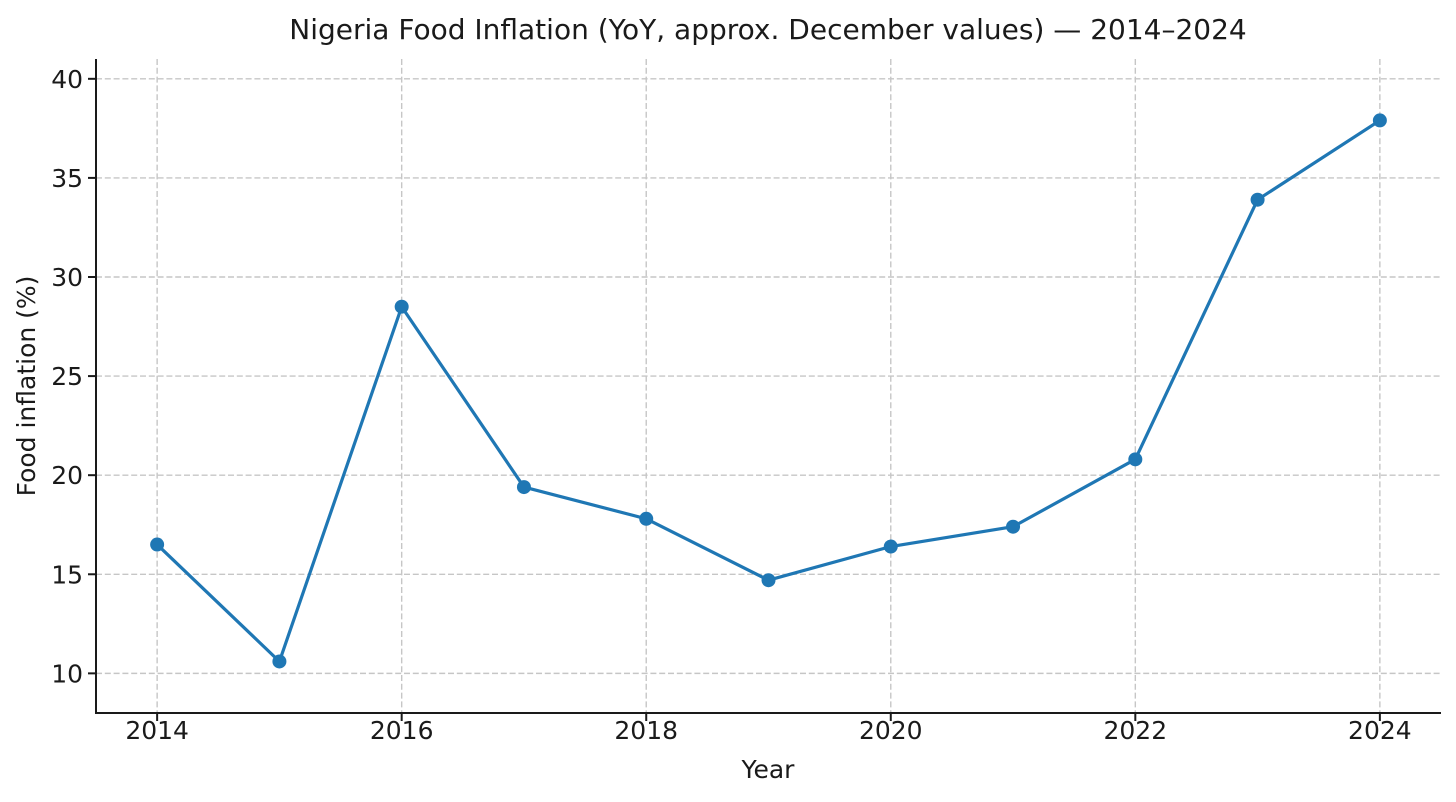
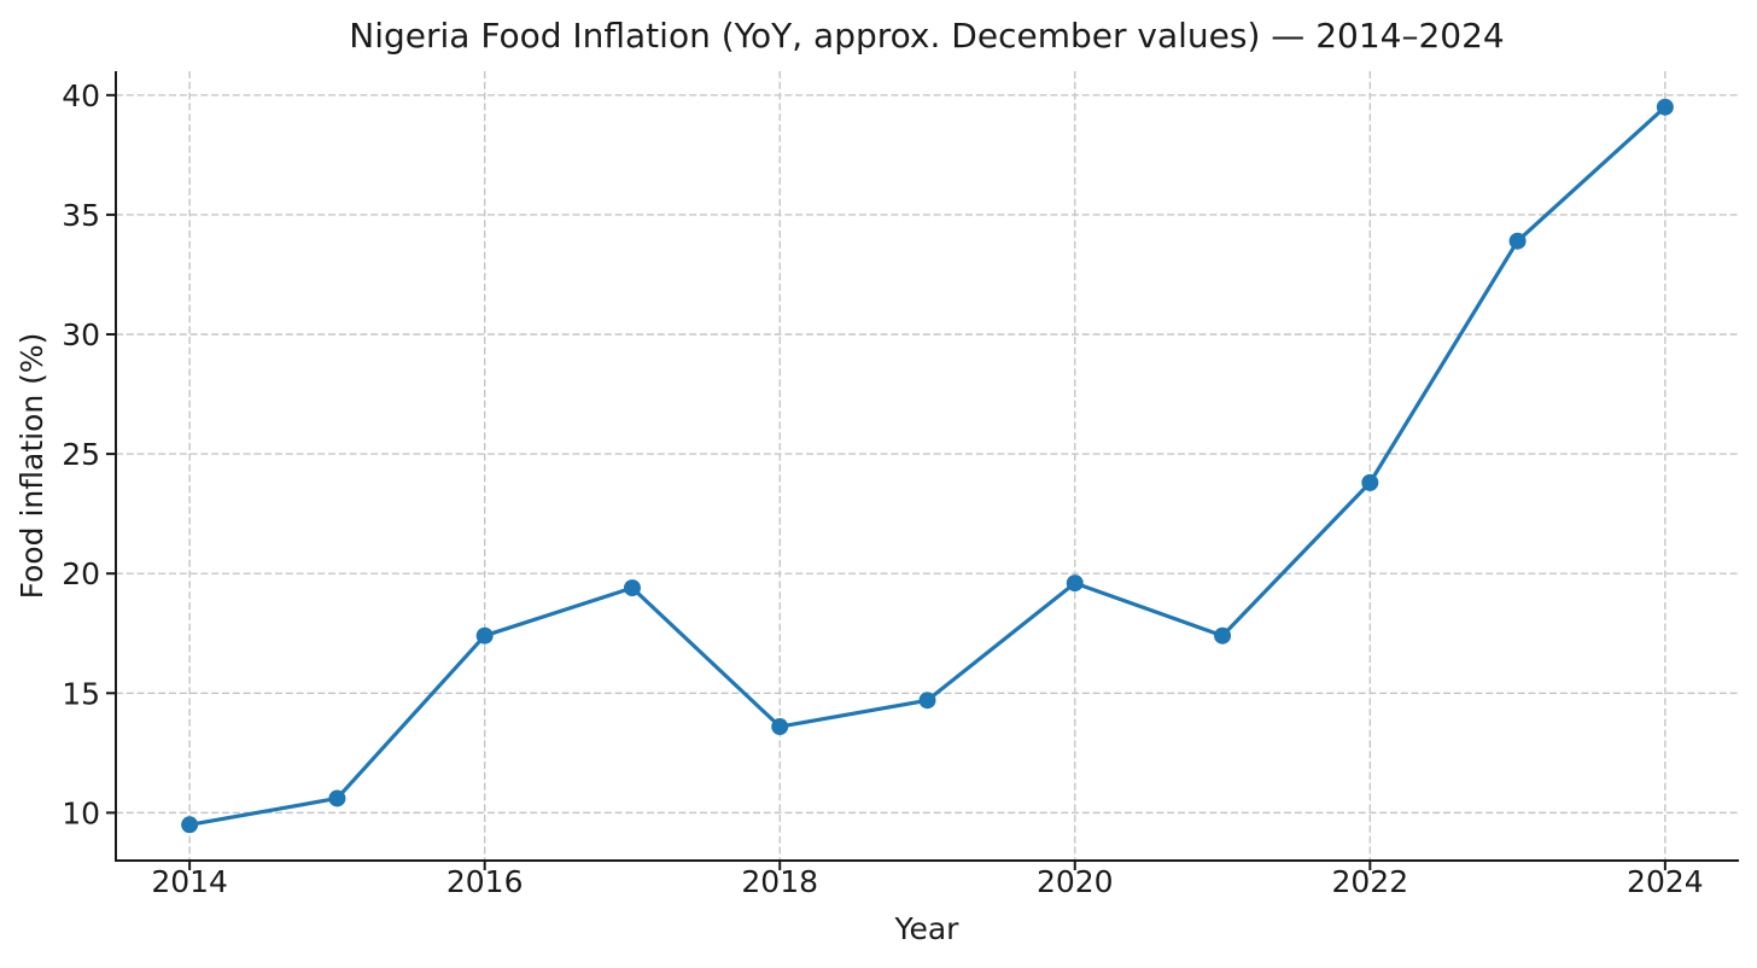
2014: 16.5 -> 9.5
2016: 28.5 -> 17.4
2018: 17.8 -> 13.6
2020: 16.4 -> 19.6
2022: 20.8 -> 23.8
2024: 37.9 -> 39.5
